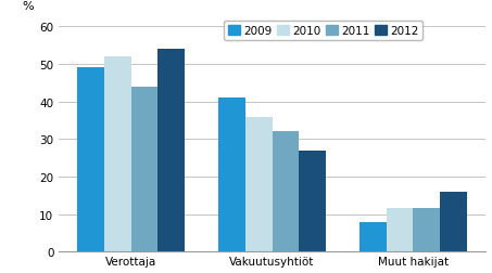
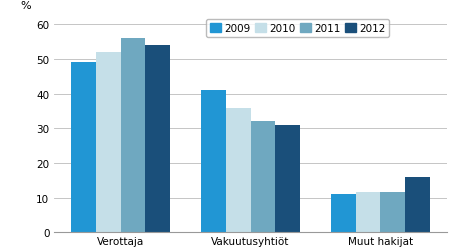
2011/Verottaja: 44.0 -> 56.0
2012/Vakuutusyhtiöt: 27 -> 31
2009/Muut hakijat: 8 -> 11
